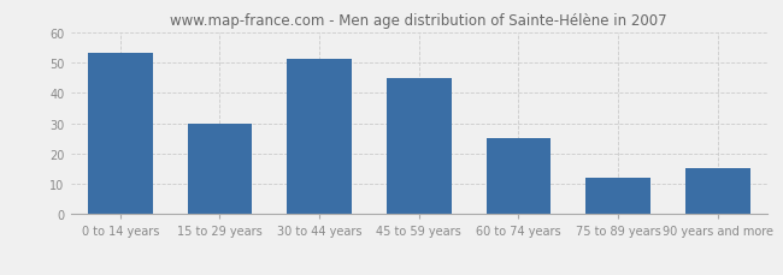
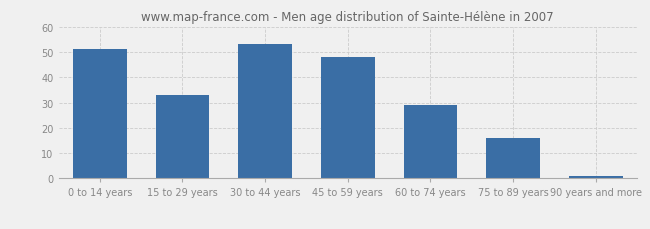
0 to 14 years: 53 -> 51
15 to 29 years: 30 -> 33
30 to 44 years: 51 -> 53
45 to 59 years: 45 -> 48
60 to 74 years: 25 -> 29
75 to 89 years: 12 -> 16
90 years and more: 15 -> 1
